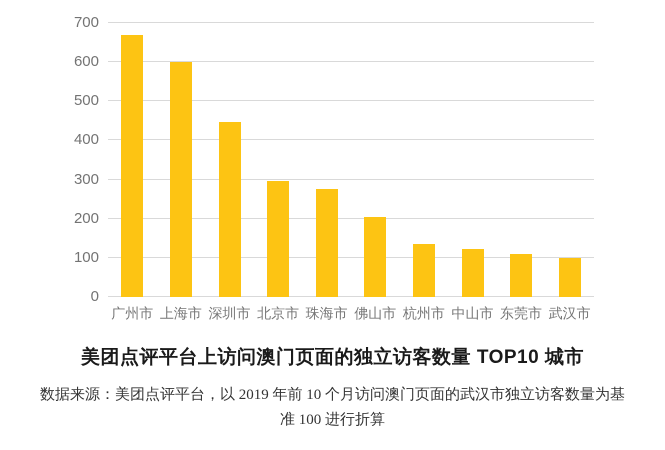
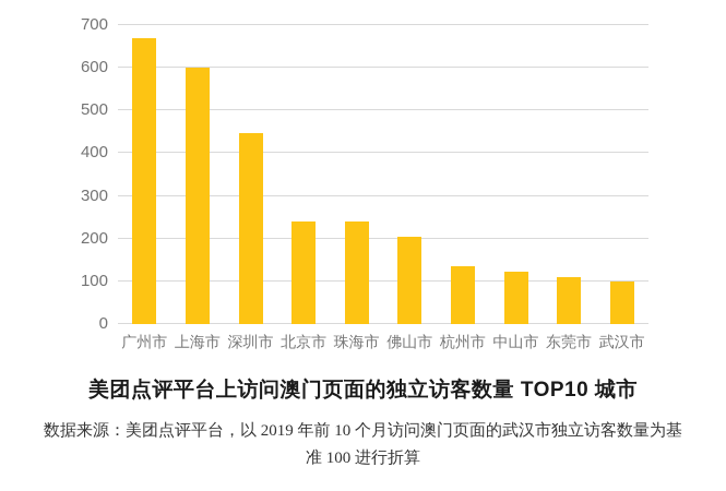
北京市: 300 -> 240
珠海市: 280 -> 240
